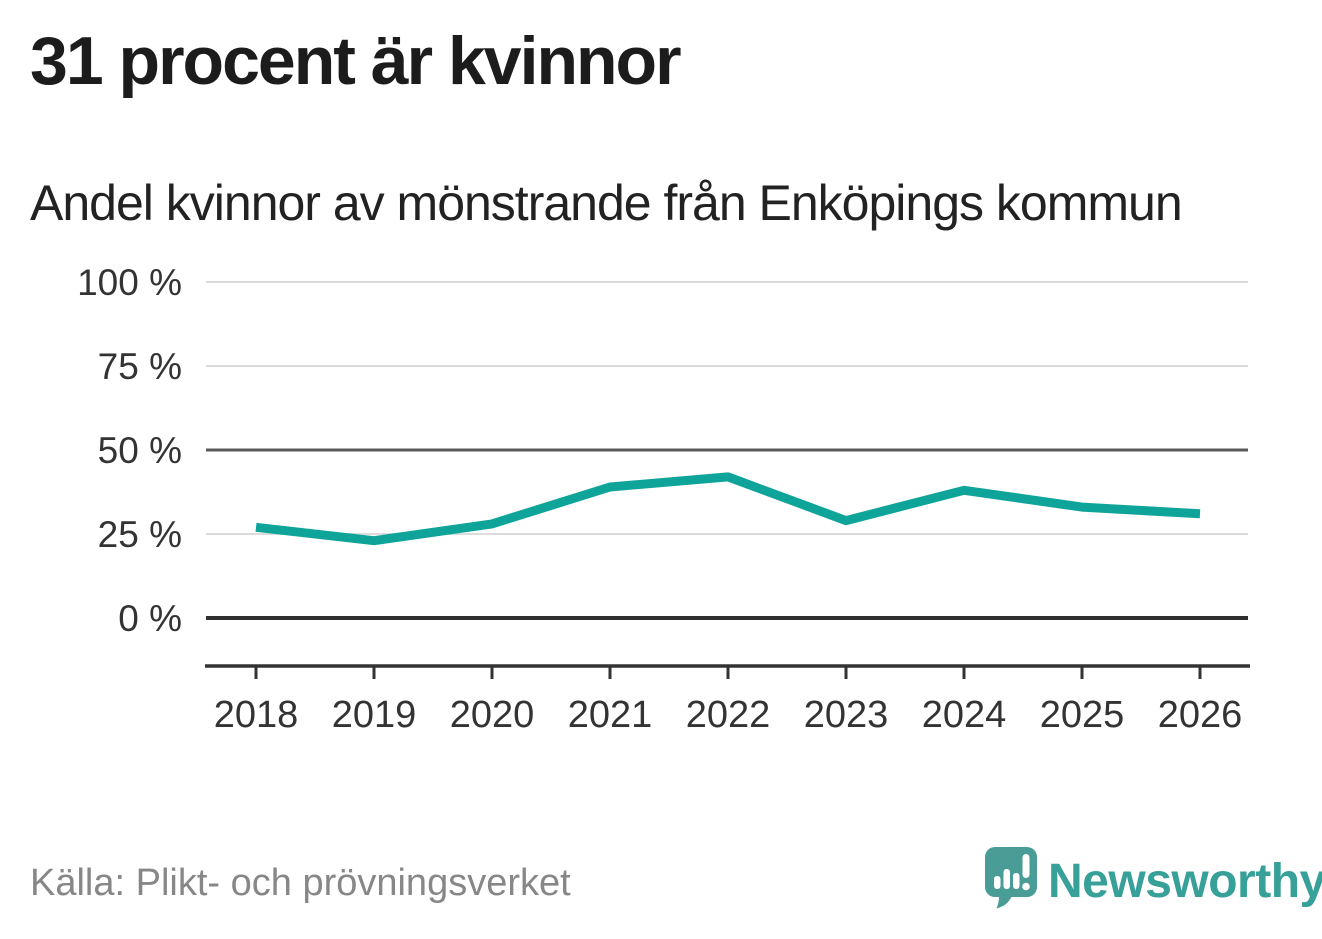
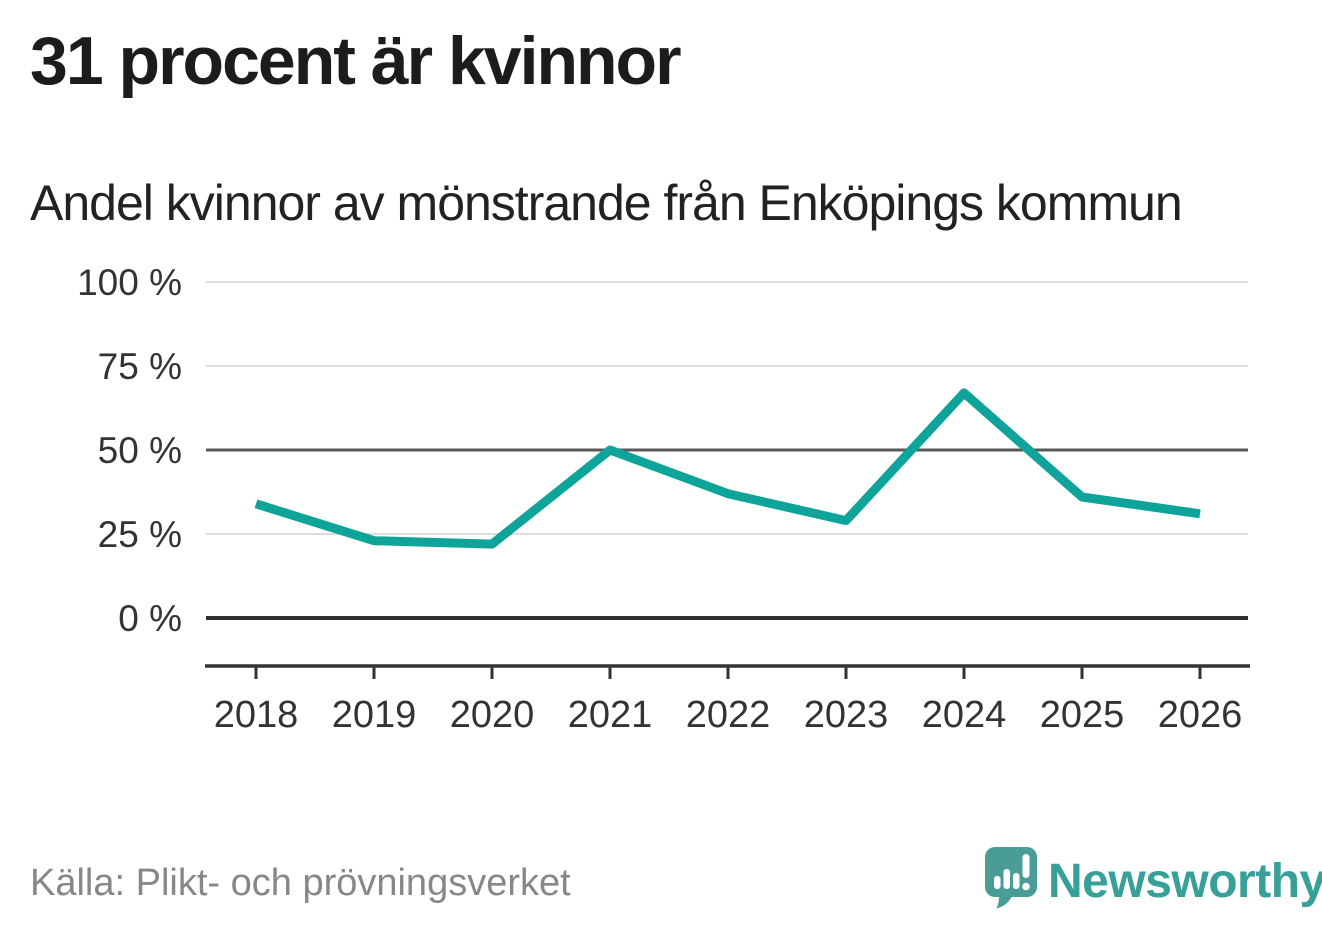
2018: 27% -> 34%
2020: 28% -> 22%
2021: 39% -> 50%
2022: 42% -> 37%
2024: 38% -> 67%
2025: 33% -> 36%
